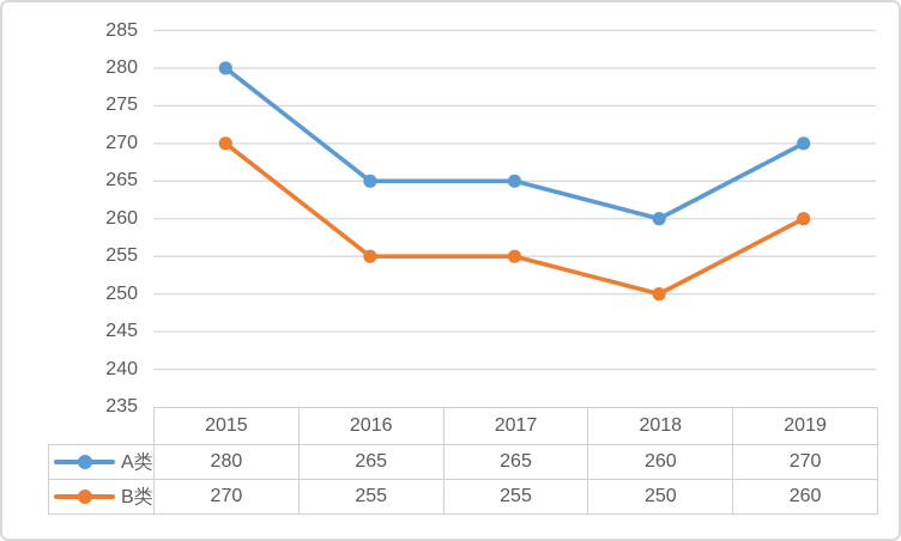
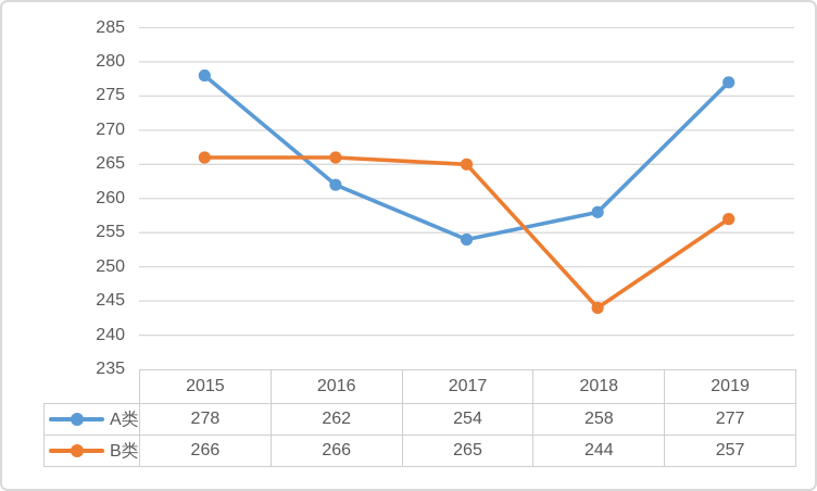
A类/2015: 280 -> 278
B类/2015: 270 -> 266
A类/2016: 265 -> 262
B类/2016: 255 -> 266
A类/2017: 265 -> 254
B类/2017: 255 -> 265
A类/2018: 260 -> 258
B类/2018: 250 -> 244
A类/2019: 270 -> 277
B类/2019: 260 -> 257
